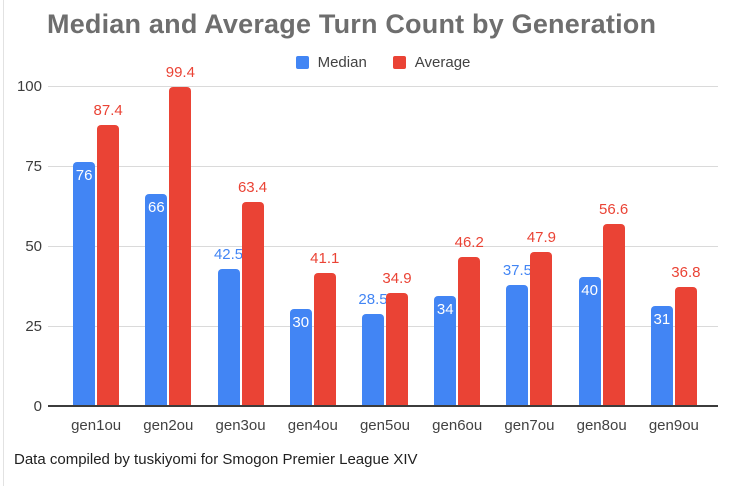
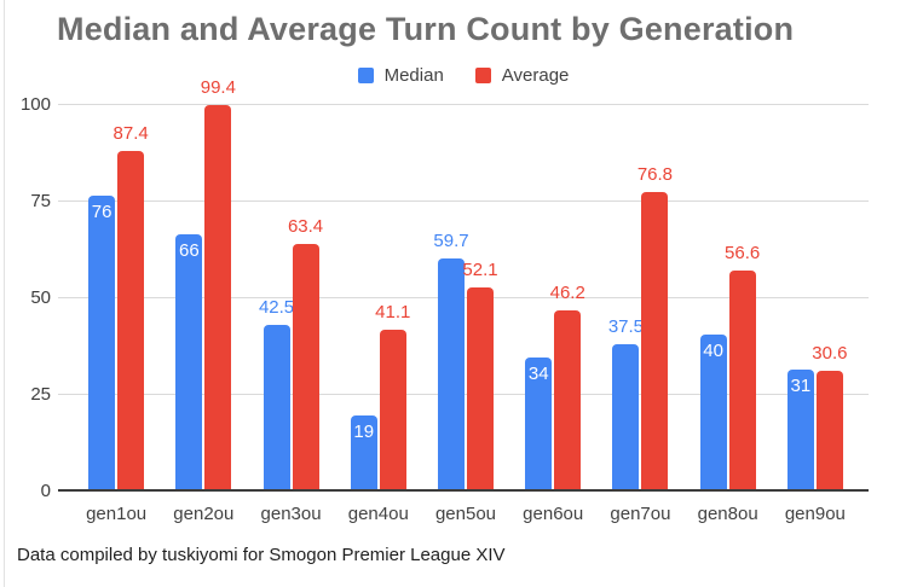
Median/gen4ou: 30 -> 19
Median/gen5ou: 28.5 -> 59.7
Average/gen5ou: 34.9 -> 52.1
Average/gen7ou: 47.9 -> 76.8
Average/gen9ou: 36.8 -> 30.6
